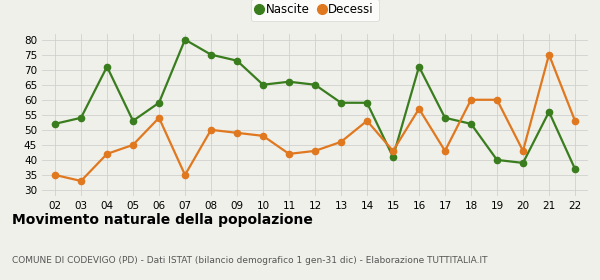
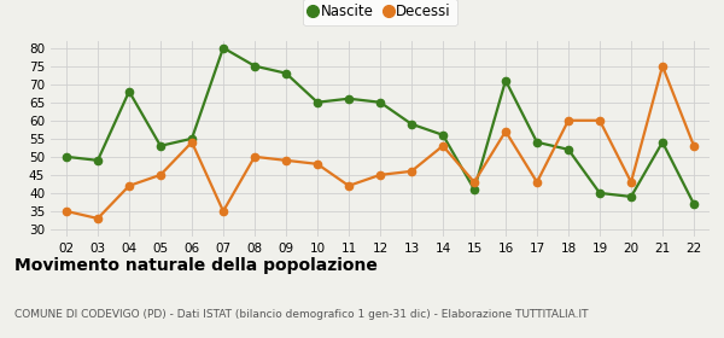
Nascite/02: 52 -> 50
Nascite/03: 54 -> 49
Nascite/04: 71 -> 68
Nascite/06: 59 -> 55
Decessi/12: 43 -> 45
Nascite/14: 59 -> 56
Nascite/21: 56 -> 54
